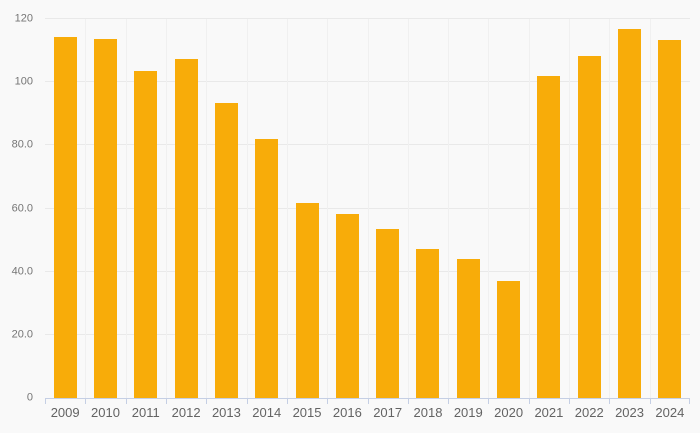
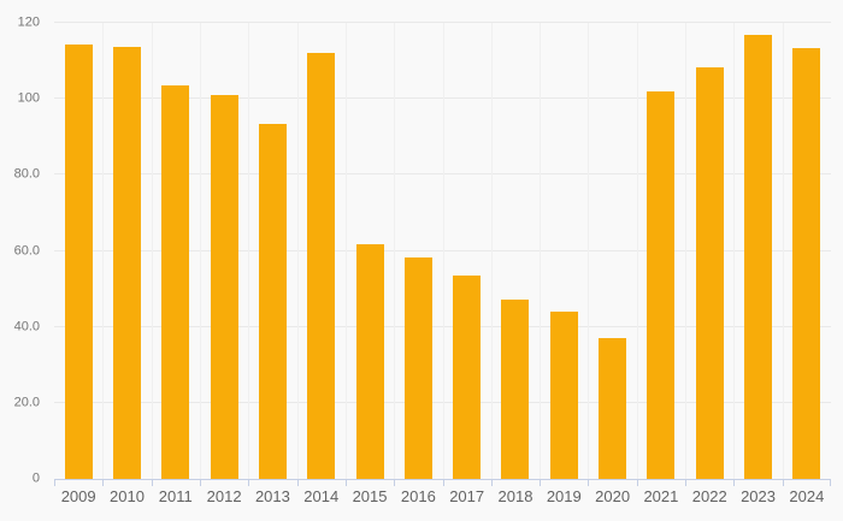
2012: 107 -> 101
2014: 82 -> 112
